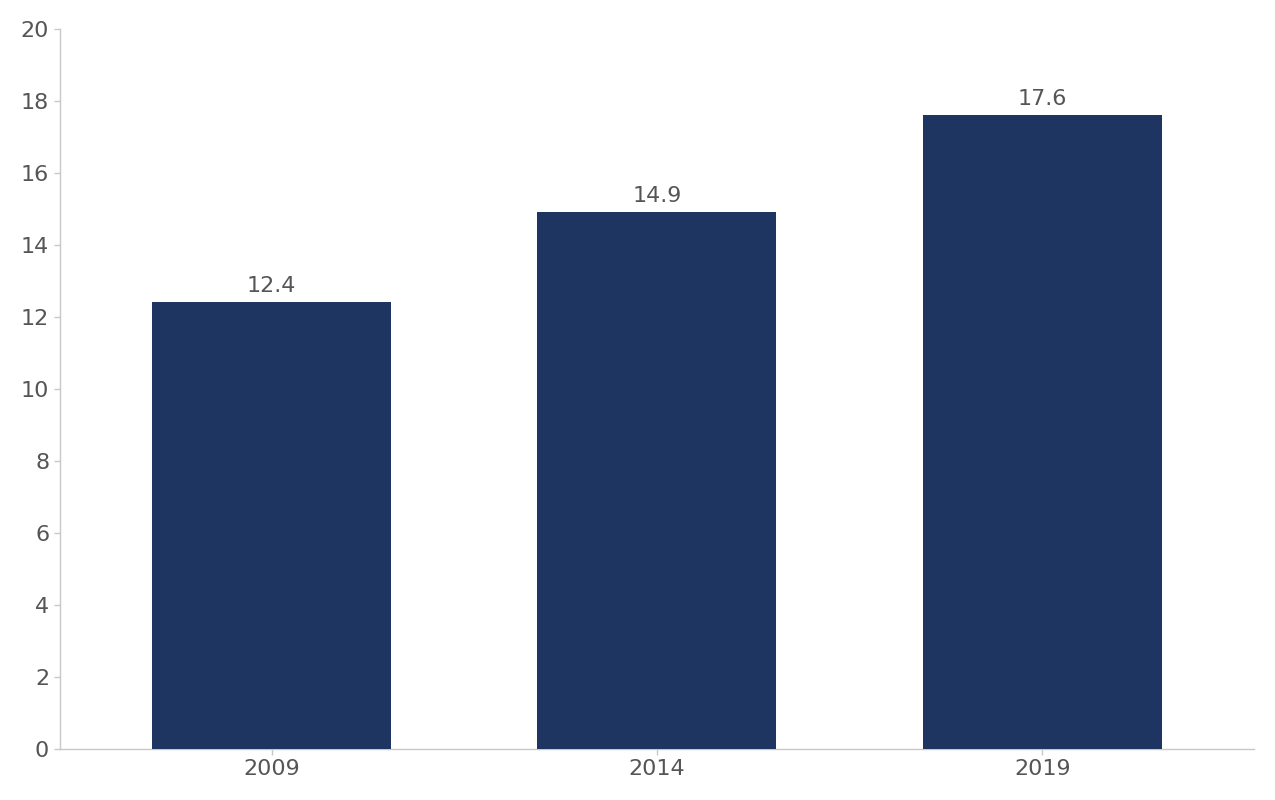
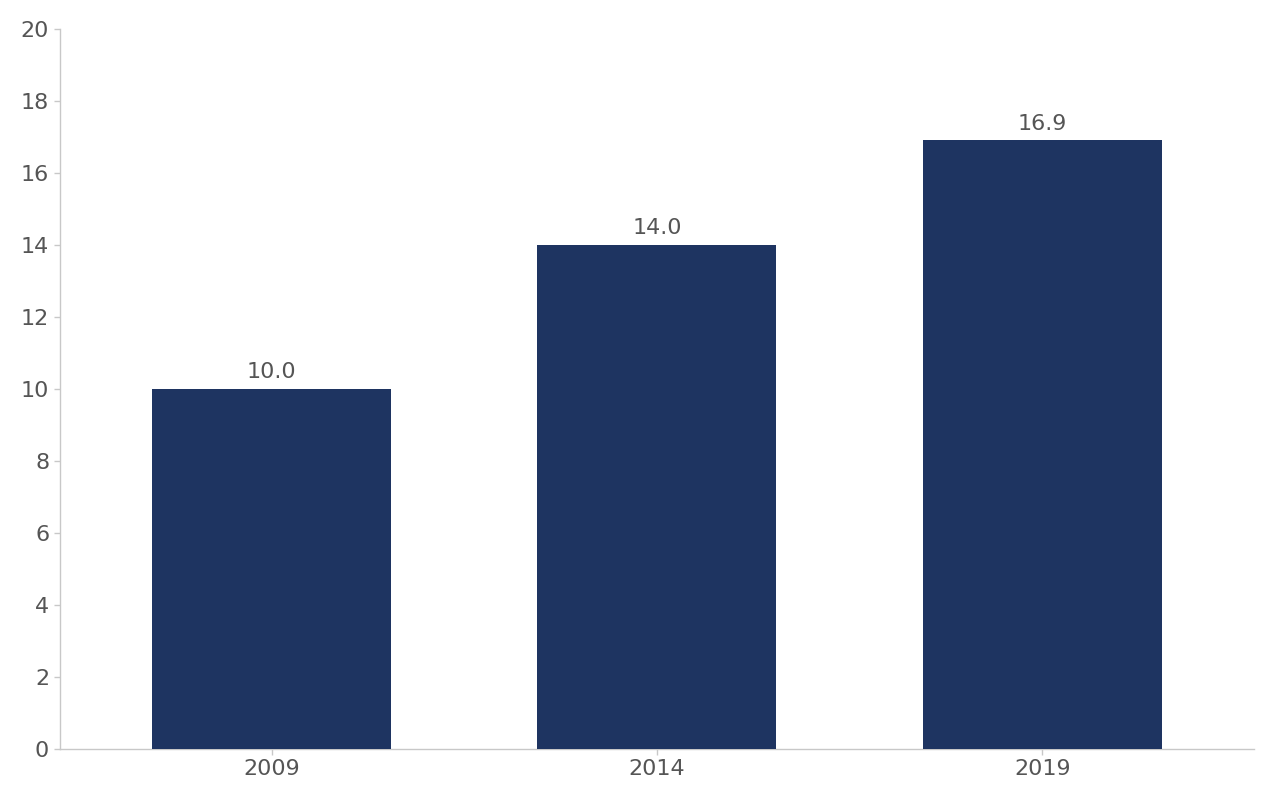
2009: 12.4 -> 10.0
2014: 14.9 -> 14.0
2019: 17.6 -> 16.9
